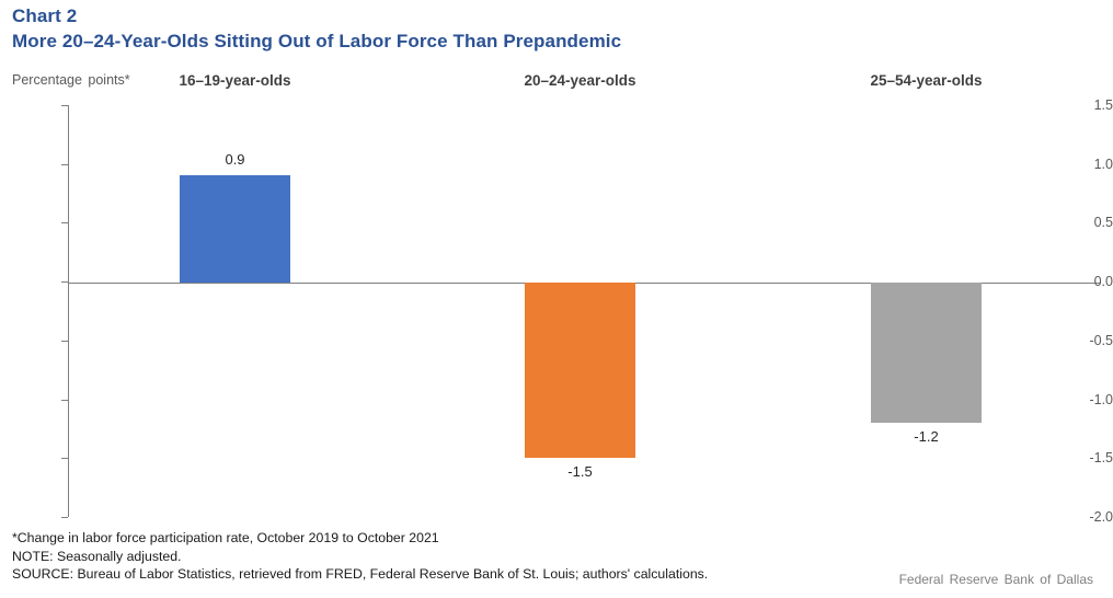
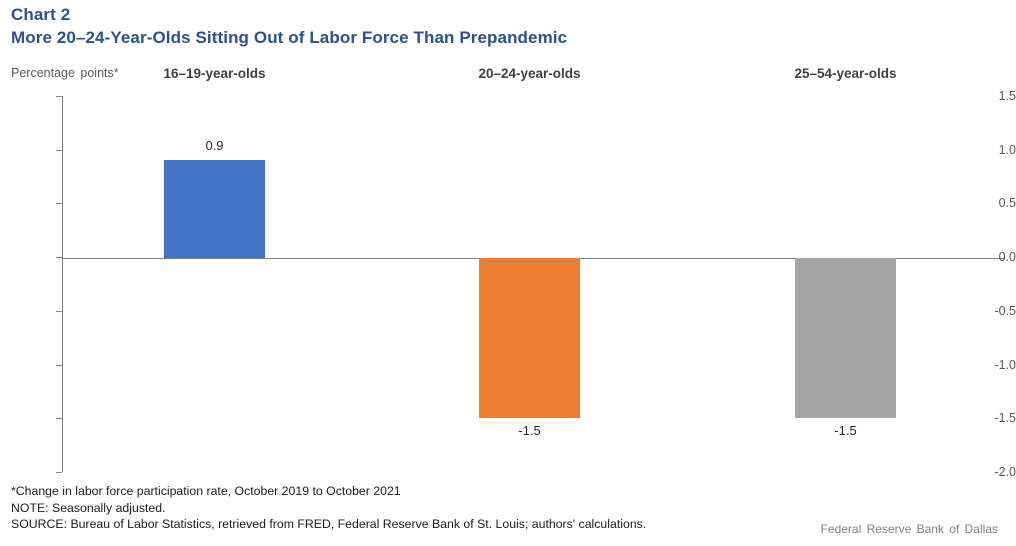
25–54-year-olds: -1.2 -> -1.5
